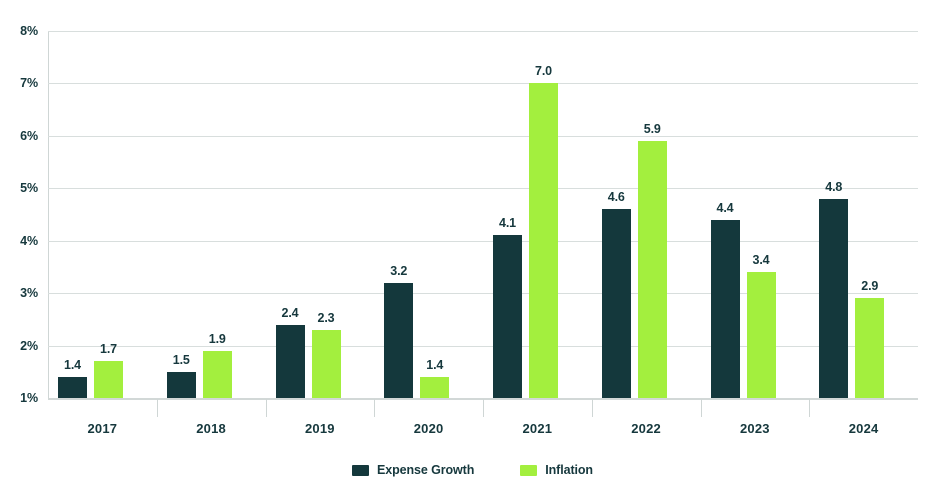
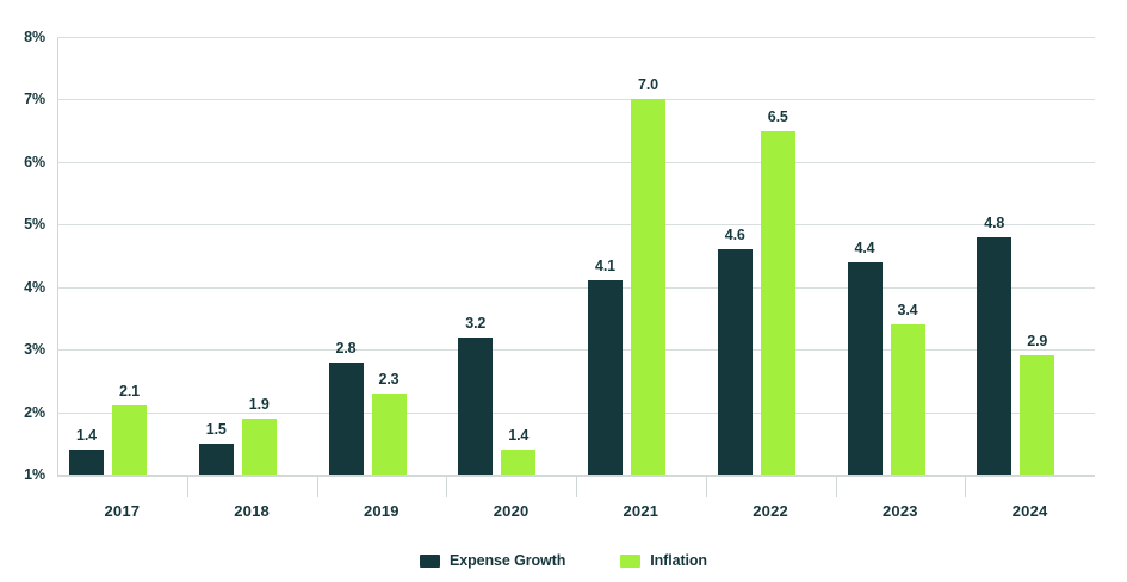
Inflation/2017: 1.7 -> 2.1
Expense Growth/2019: 2.4 -> 2.8
Inflation/2022: 5.9 -> 6.5
